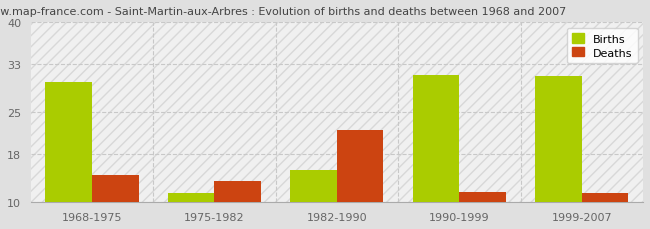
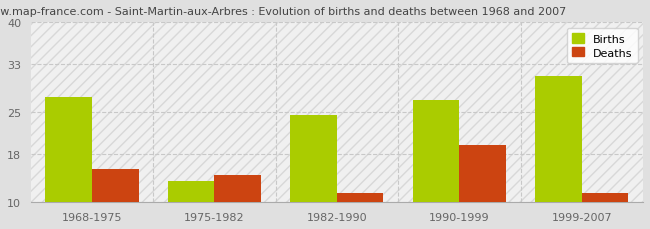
Births/1968-1975: 30.0 -> 27.5
Deaths/1968-1975: 14.6 -> 15.5
Births/1975-1982: 11.6 -> 13.5
Deaths/1975-1982: 13.6 -> 14.5
Births/1982-1990: 15.4 -> 24.5
Deaths/1982-1990: 22.0 -> 11.5
Births/1990-1999: 31.2 -> 27.0
Deaths/1990-1999: 11.8 -> 19.5
